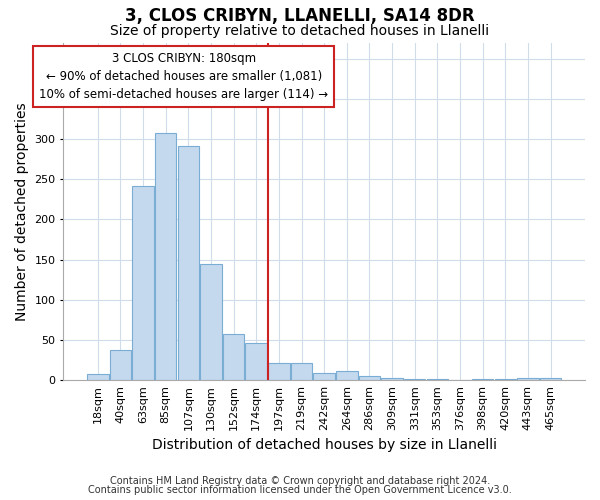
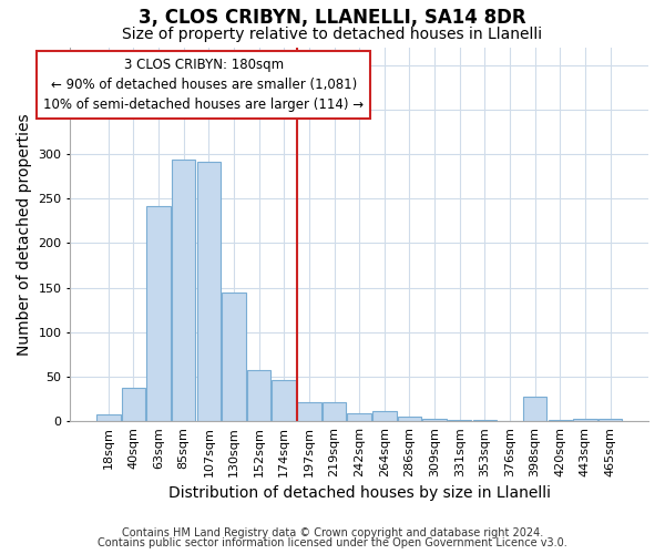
85sqm: 307 -> 294
398sqm: 2 -> 28
